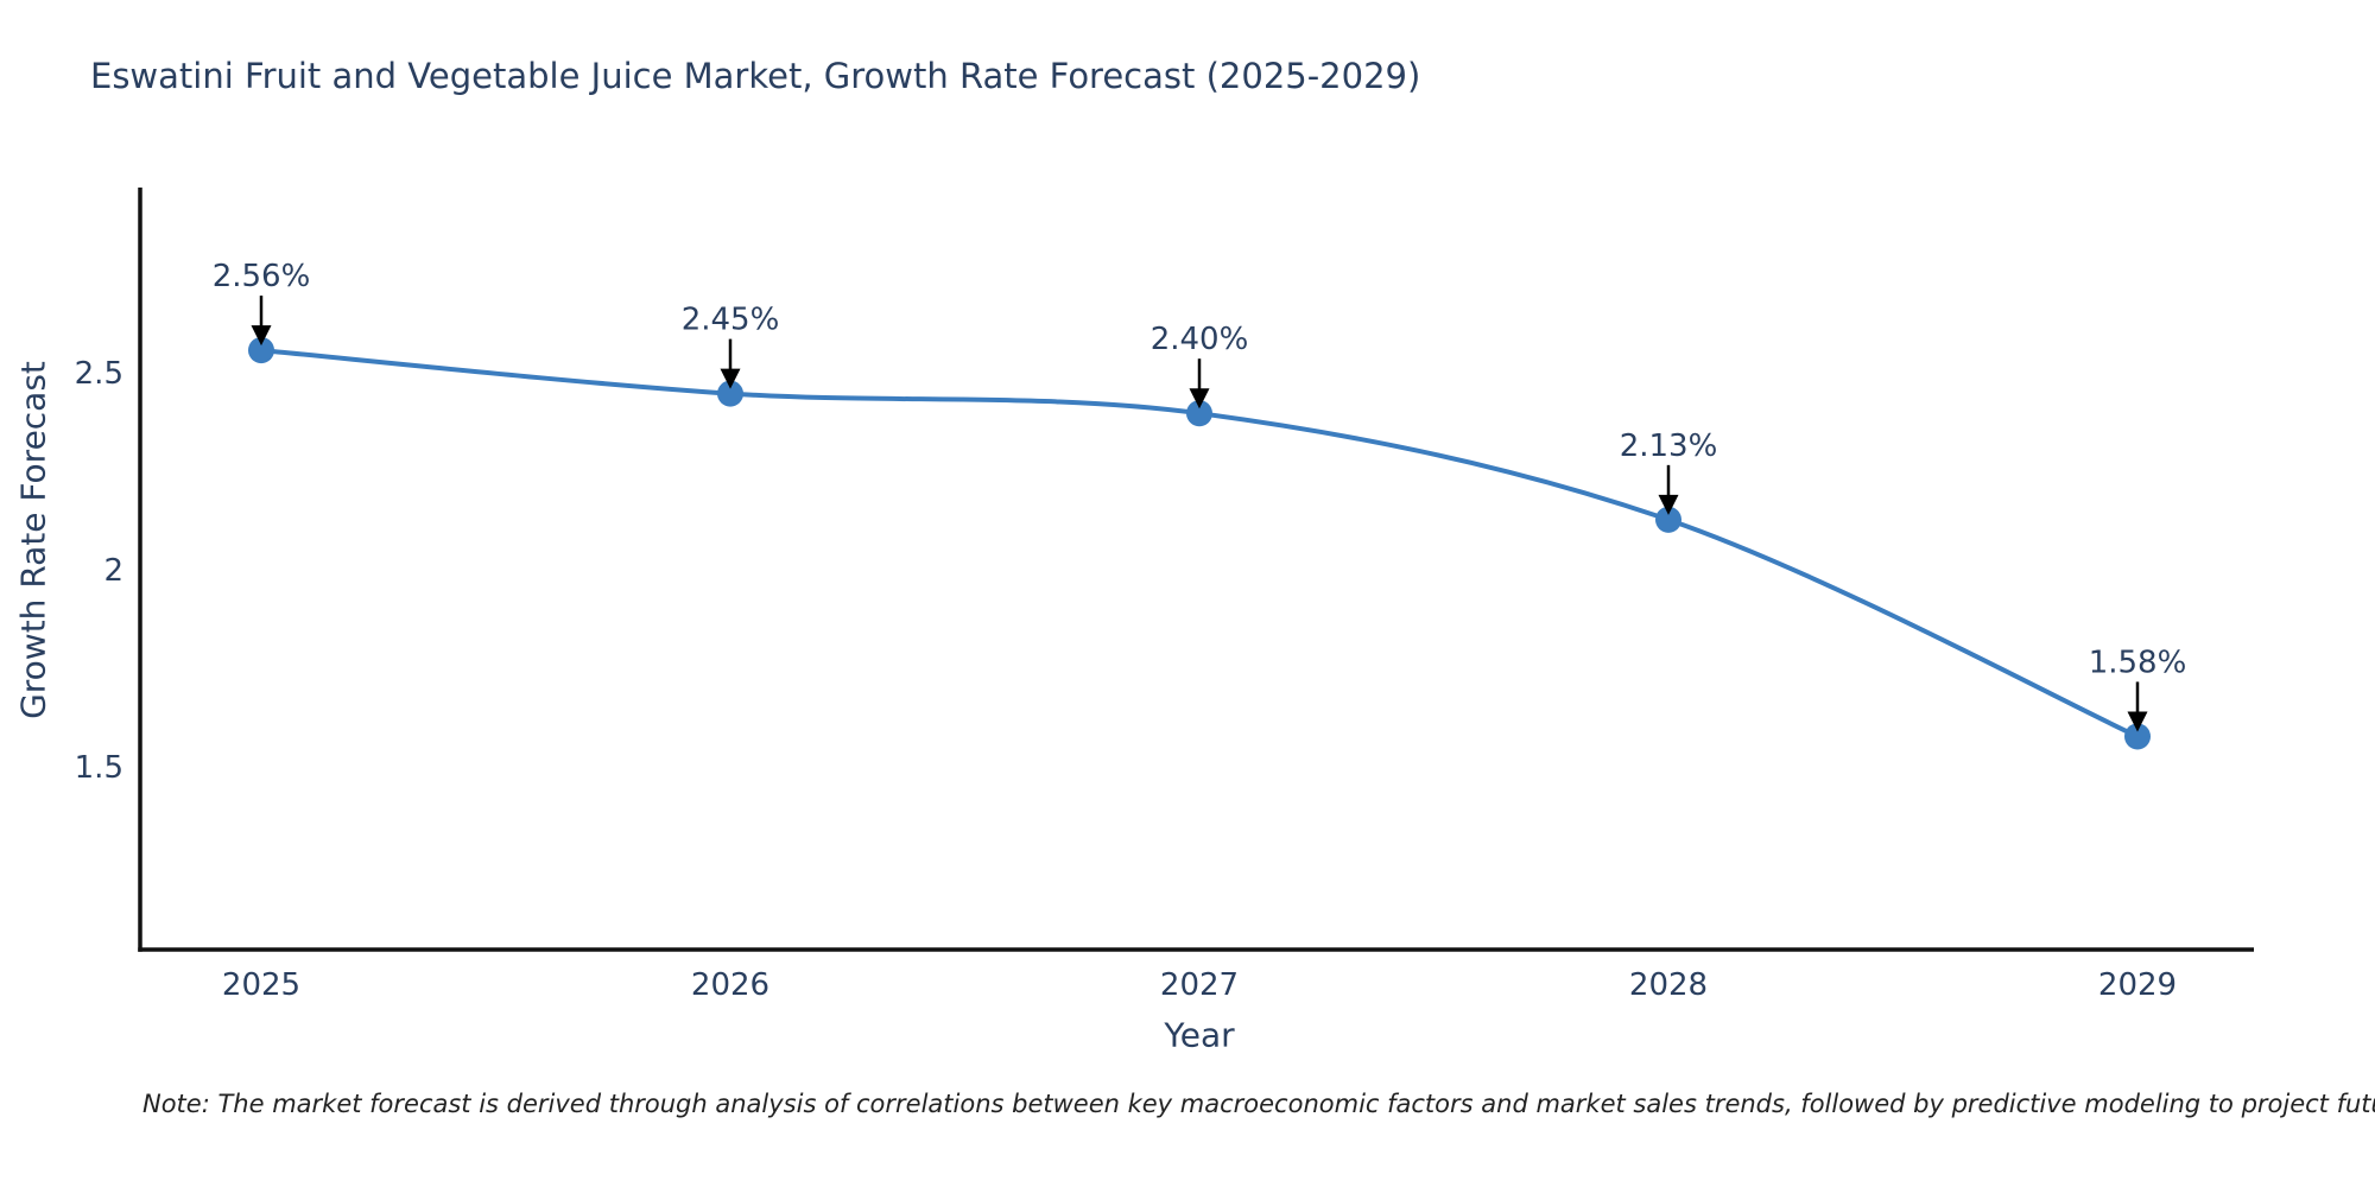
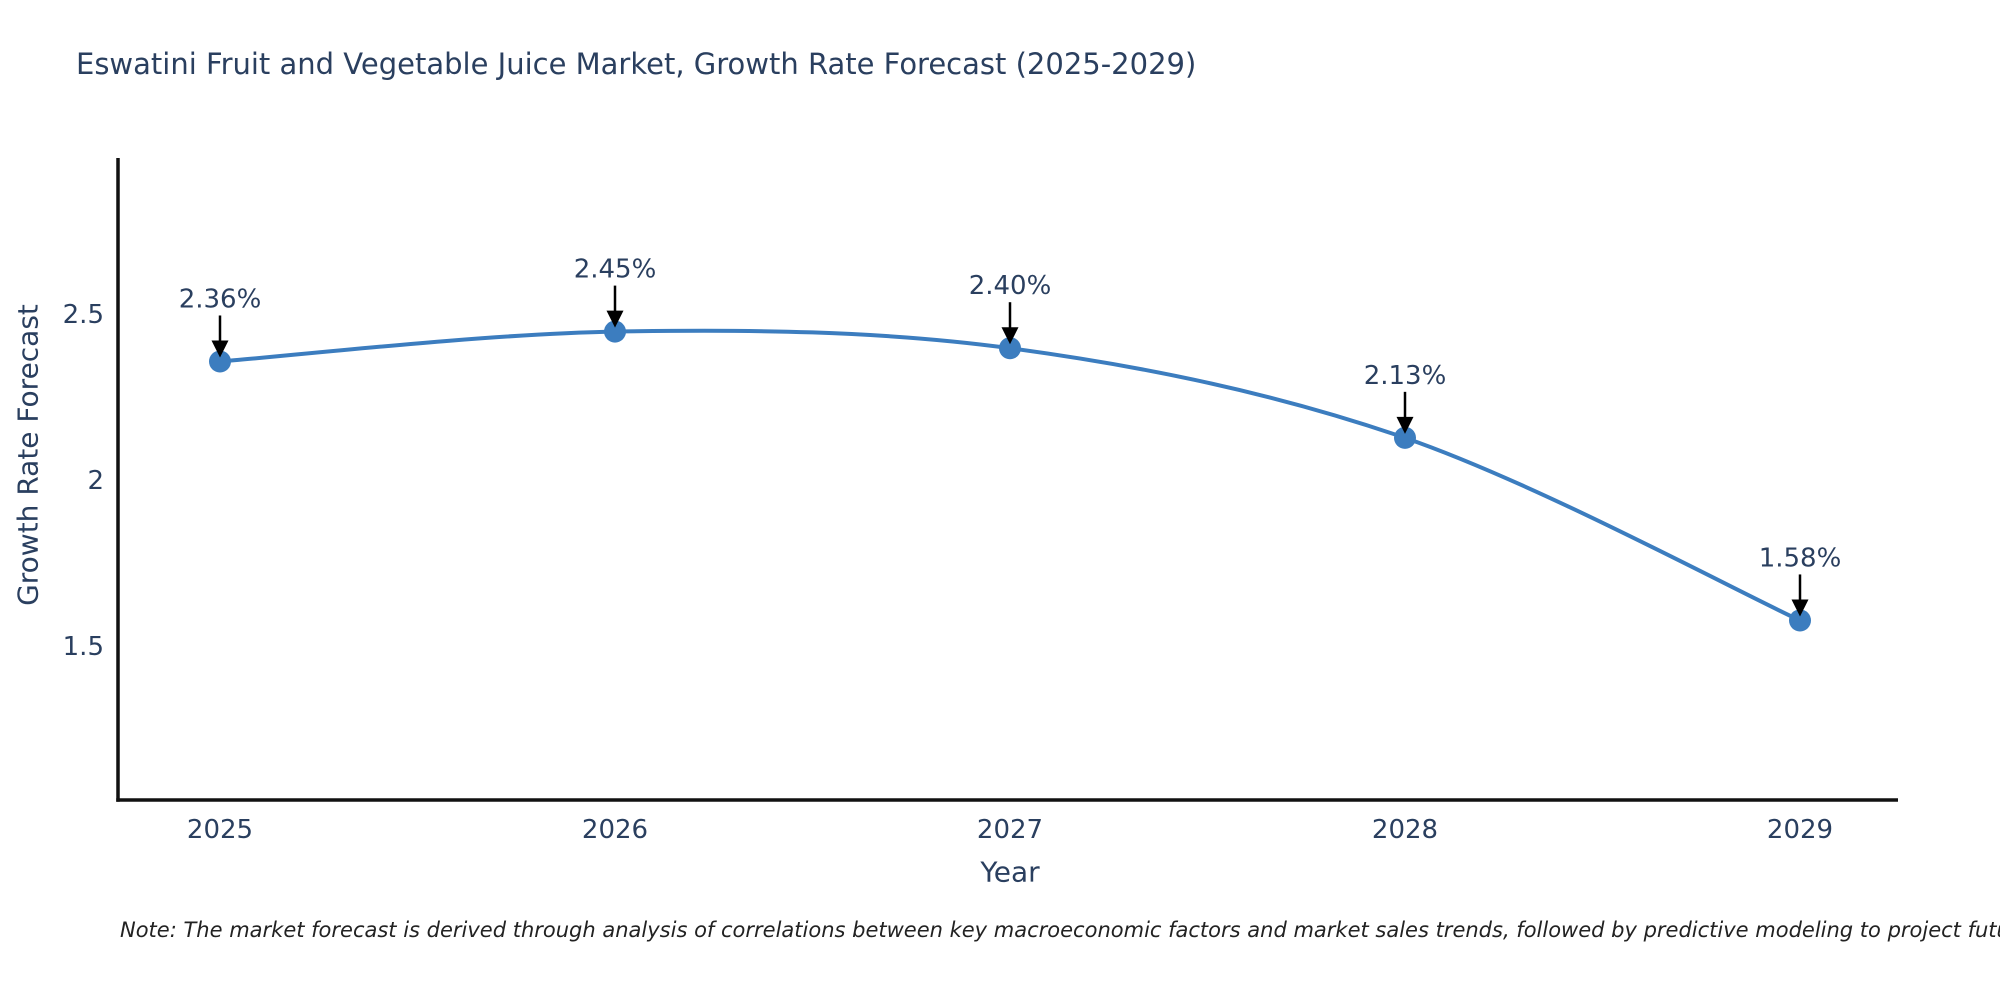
2025: 2.56% -> 2.36%
